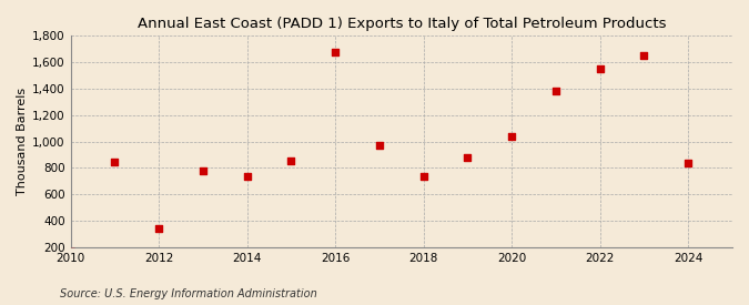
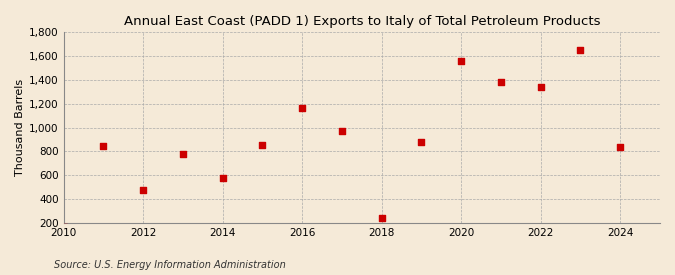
2012: 340 -> 480
2014: 740 -> 580
2016: 1,670 -> 1,160
2018: 740 -> 240
2020: 1,040 -> 1,560
2022: 1,550 -> 1,340
